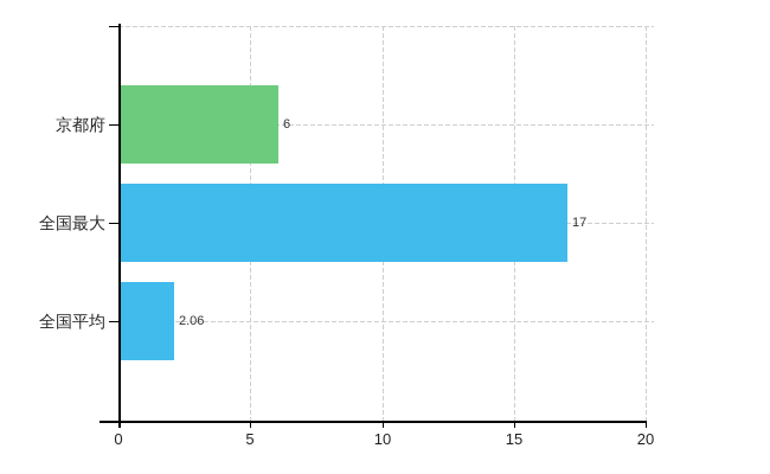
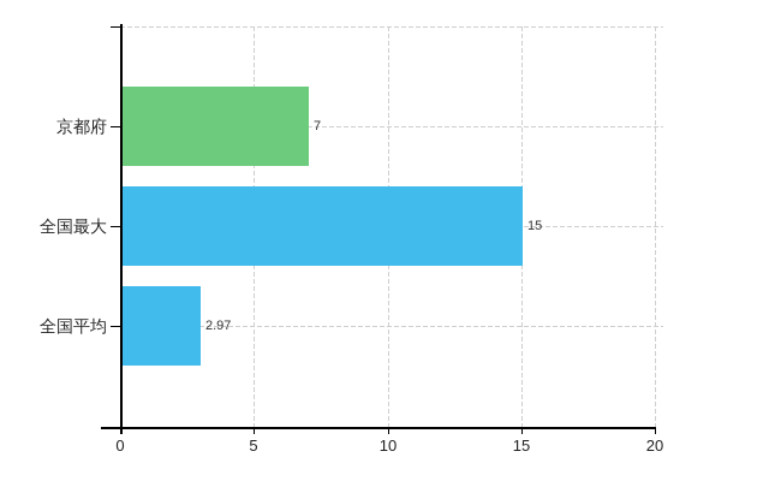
京都府: 6 -> 7
全国最大: 17 -> 15
全国平均: 2.06 -> 2.97
